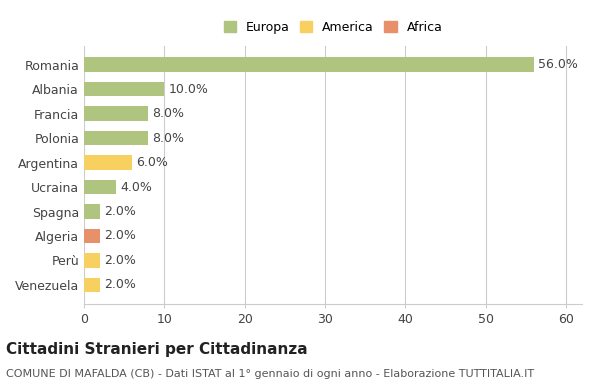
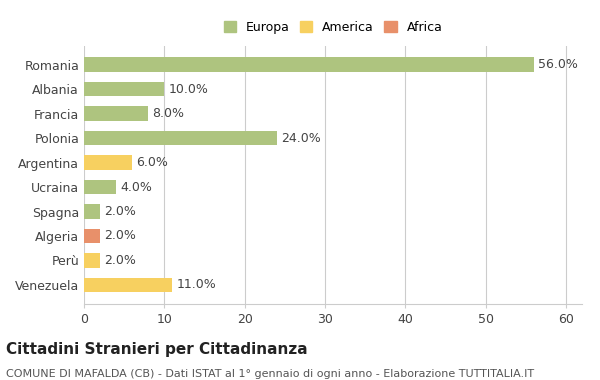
Polonia: 8.0% -> 24.0%
Venezuela: 2.0% -> 11.0%
